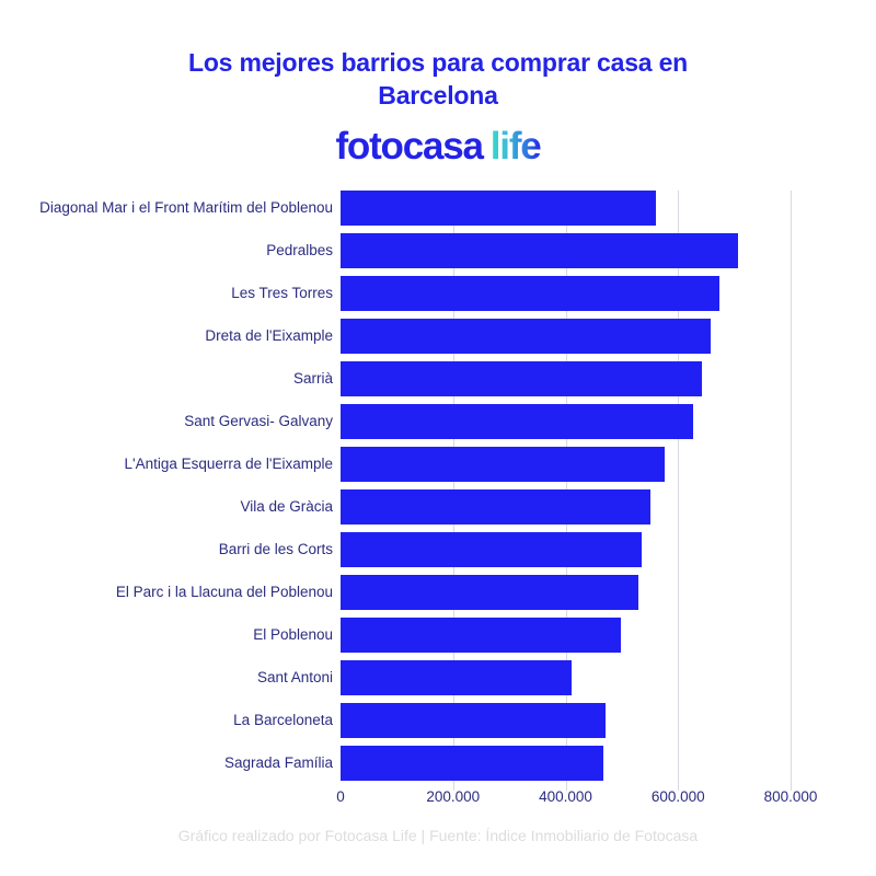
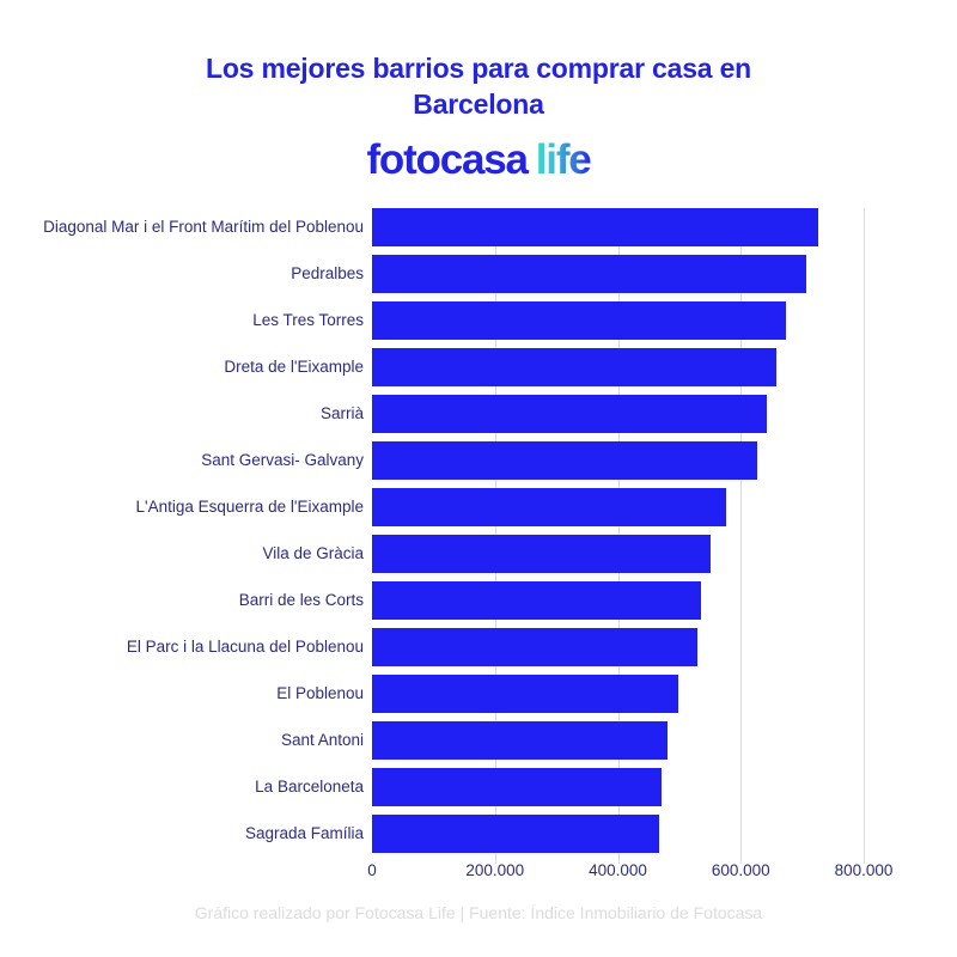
Diagonal Mar i el Front Marítim del Poblenou: 560000 -> 730000
Sant Antoni: 410000 -> 480000
